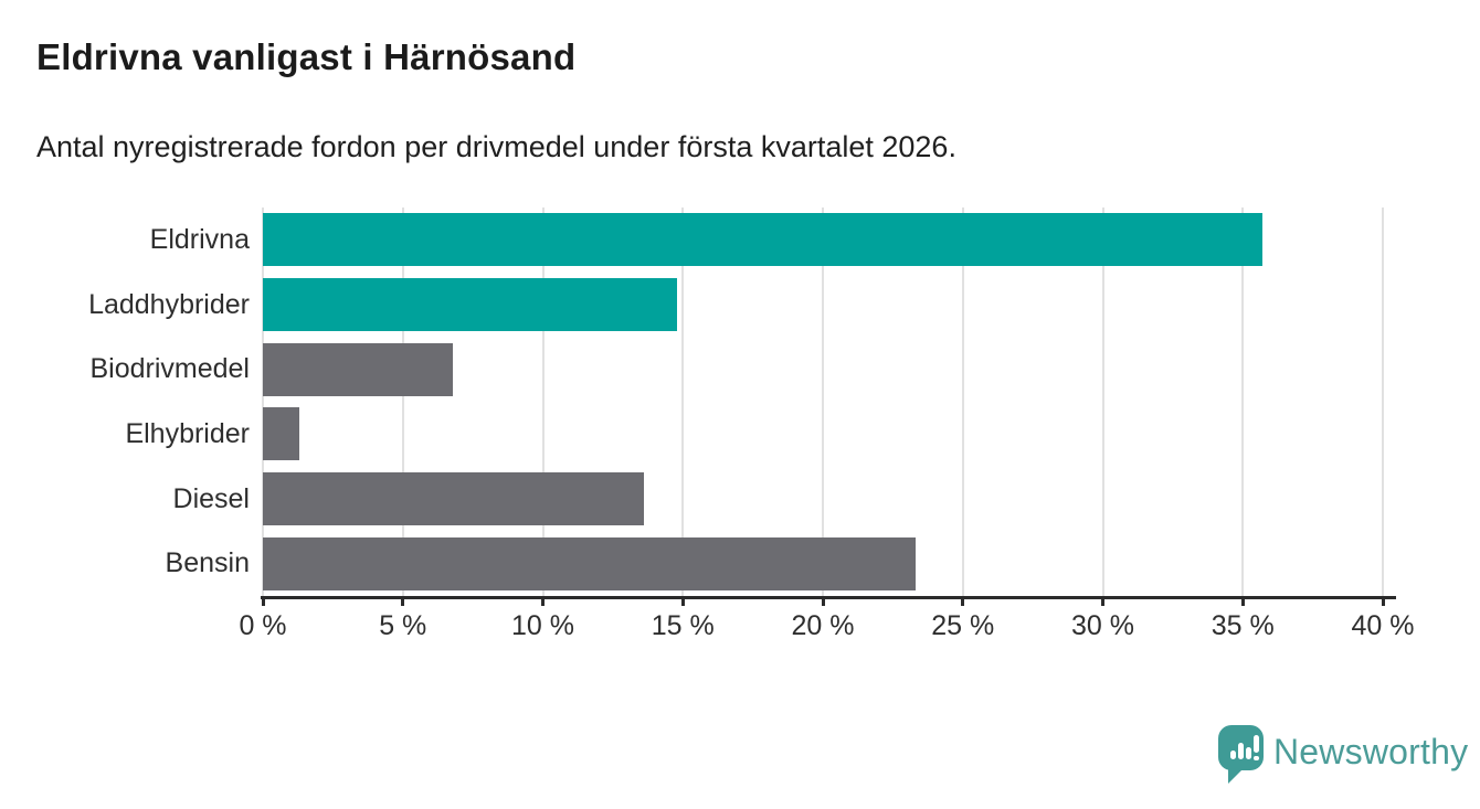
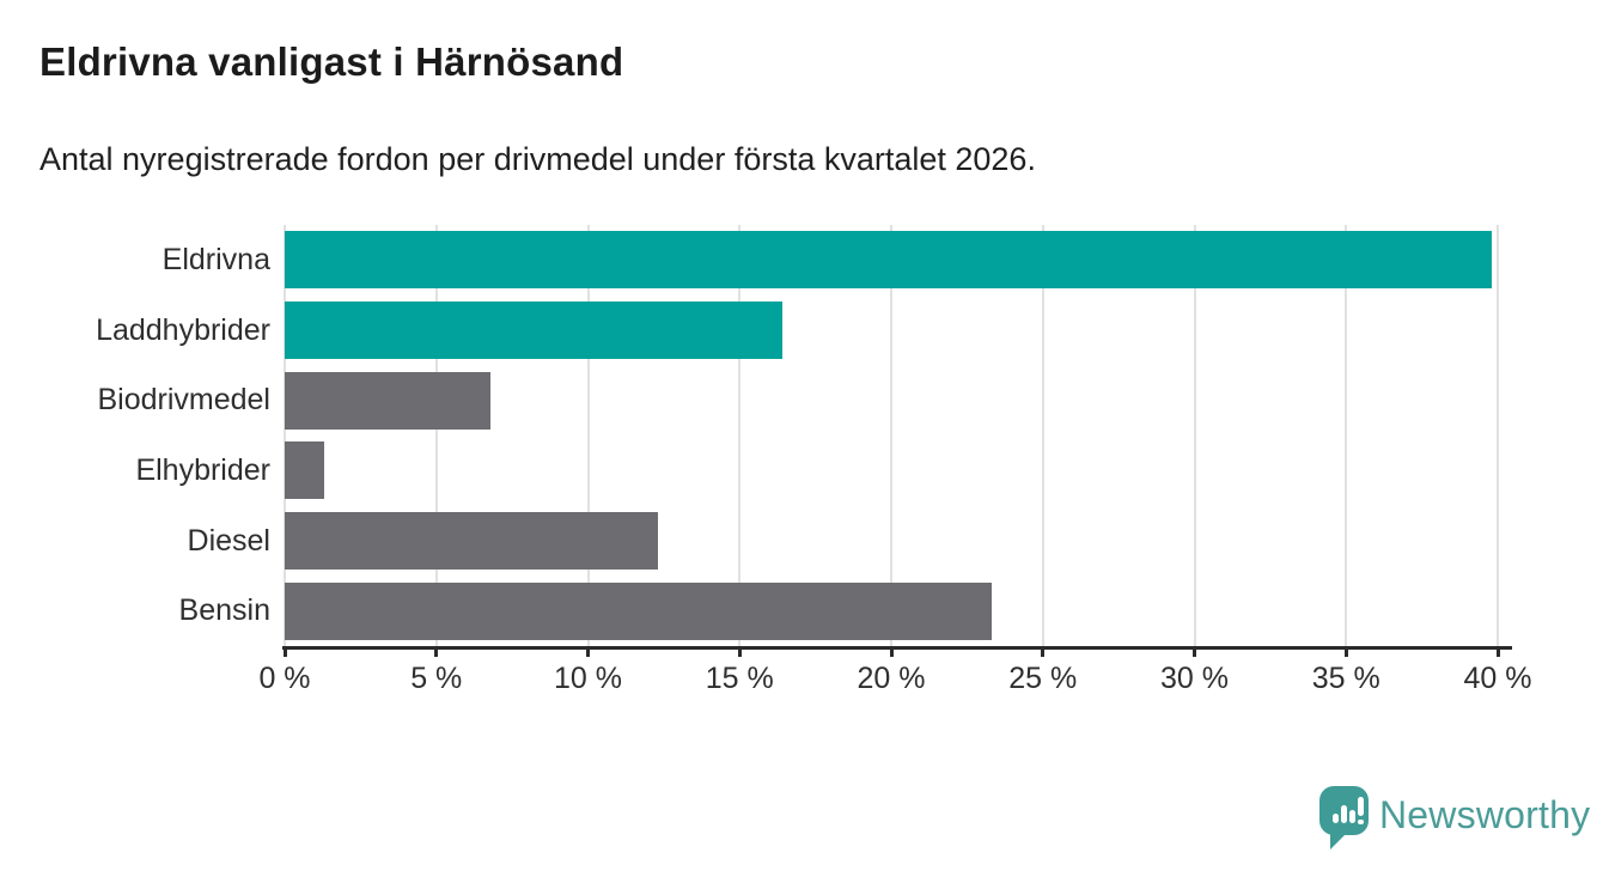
Eldrivna: 35.7% -> 39.8%
Laddhybrider: 14.8% -> 16.4%
Diesel: 13.6% -> 12.3%
